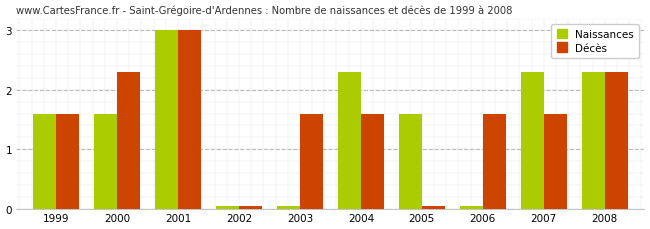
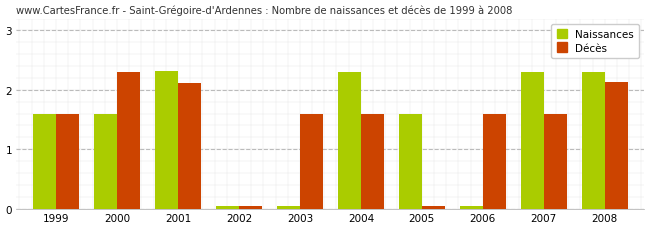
Naissances/2001: 3.00 -> 2.32
Décès/2001: 3.00 -> 2.12
Décès/2008: 2.30 -> 2.14
